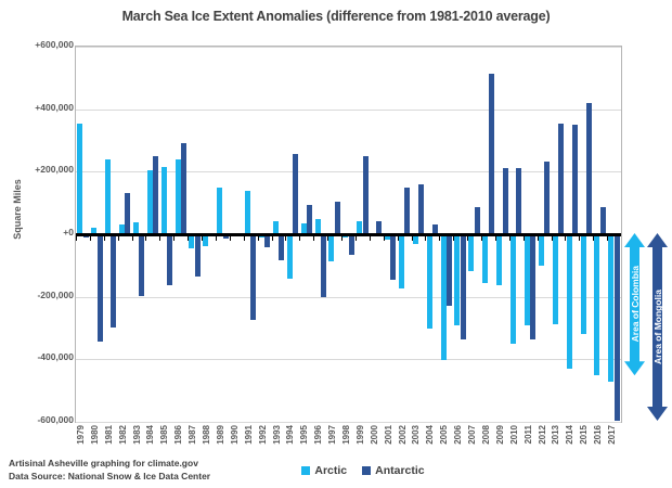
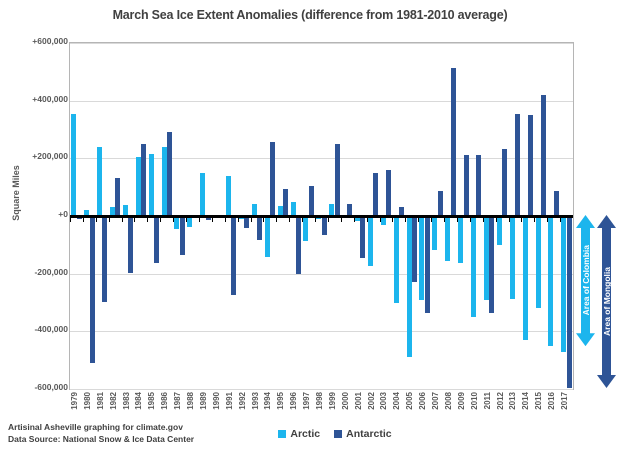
Antarctic/1980: -340000 -> -510000
Arctic/2005: -400000 -> -490000
